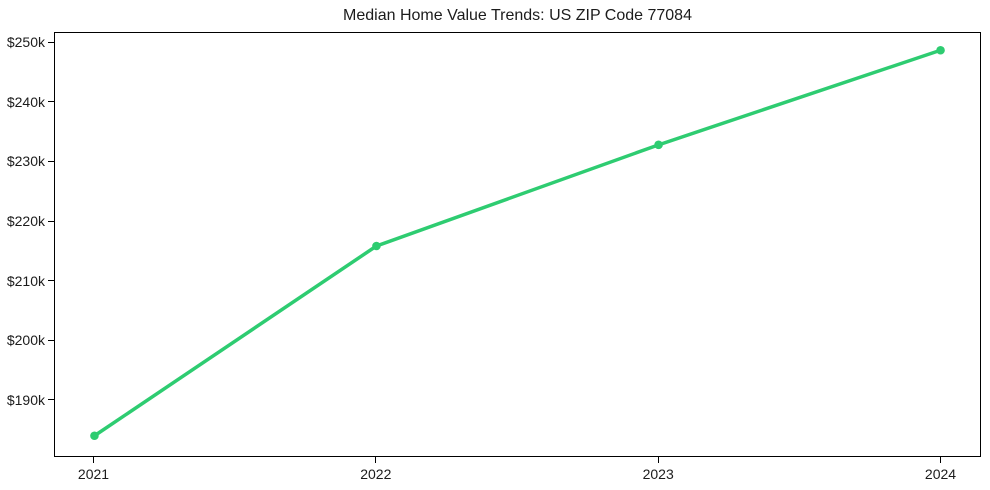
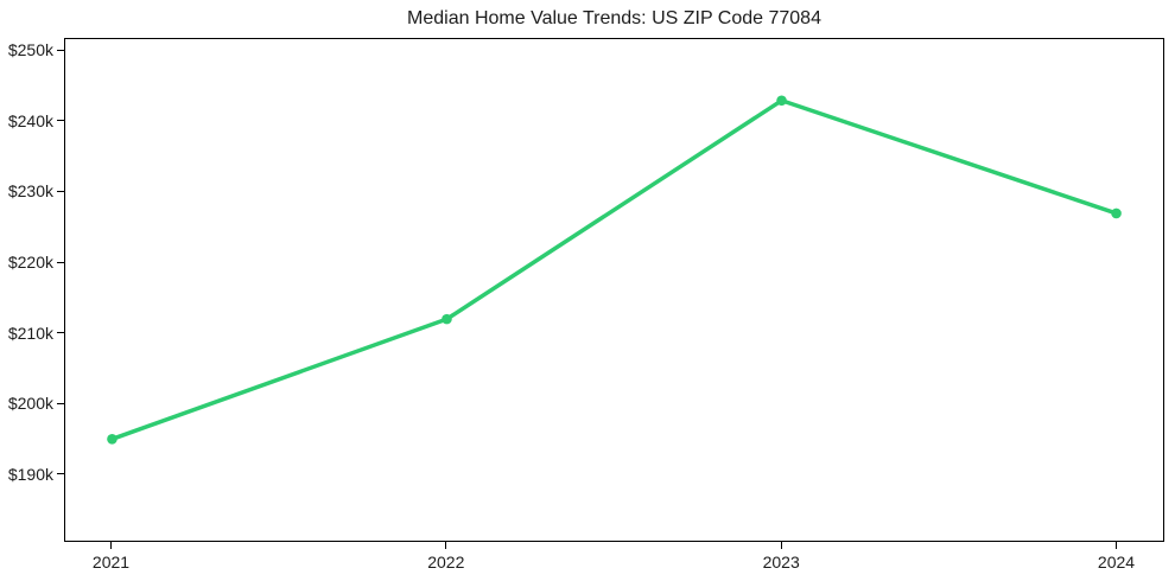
2021: $184k -> $195k
2022: $216k -> $212k
2023: $233k -> $243k
2024: $249k -> $227k
